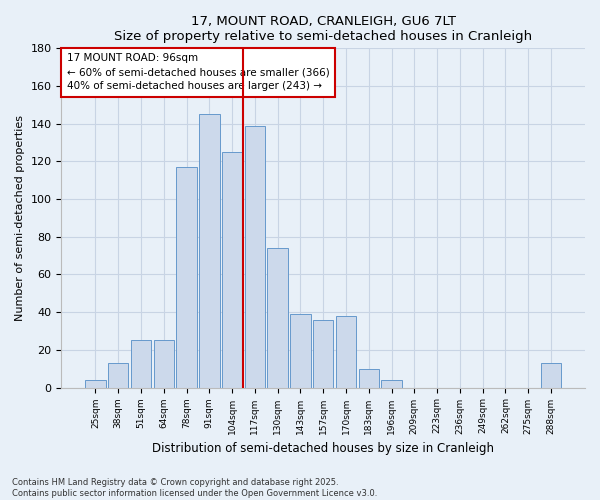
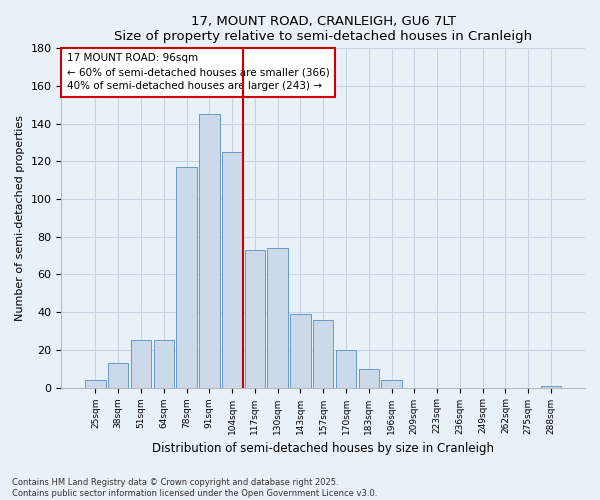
117sqm: 139 -> 73
170sqm: 38 -> 20
288sqm: 13 -> 1
